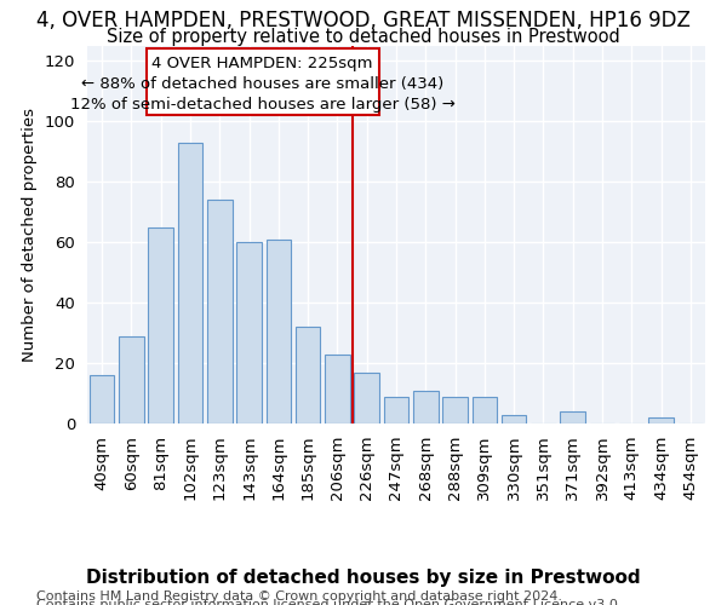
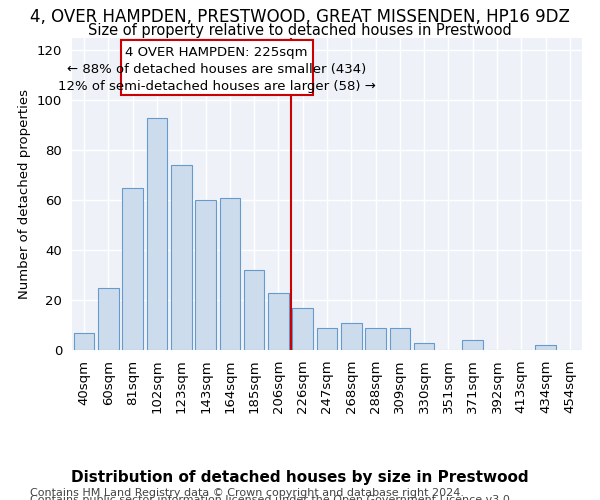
40sqm: 16 -> 7
60sqm: 29 -> 25
